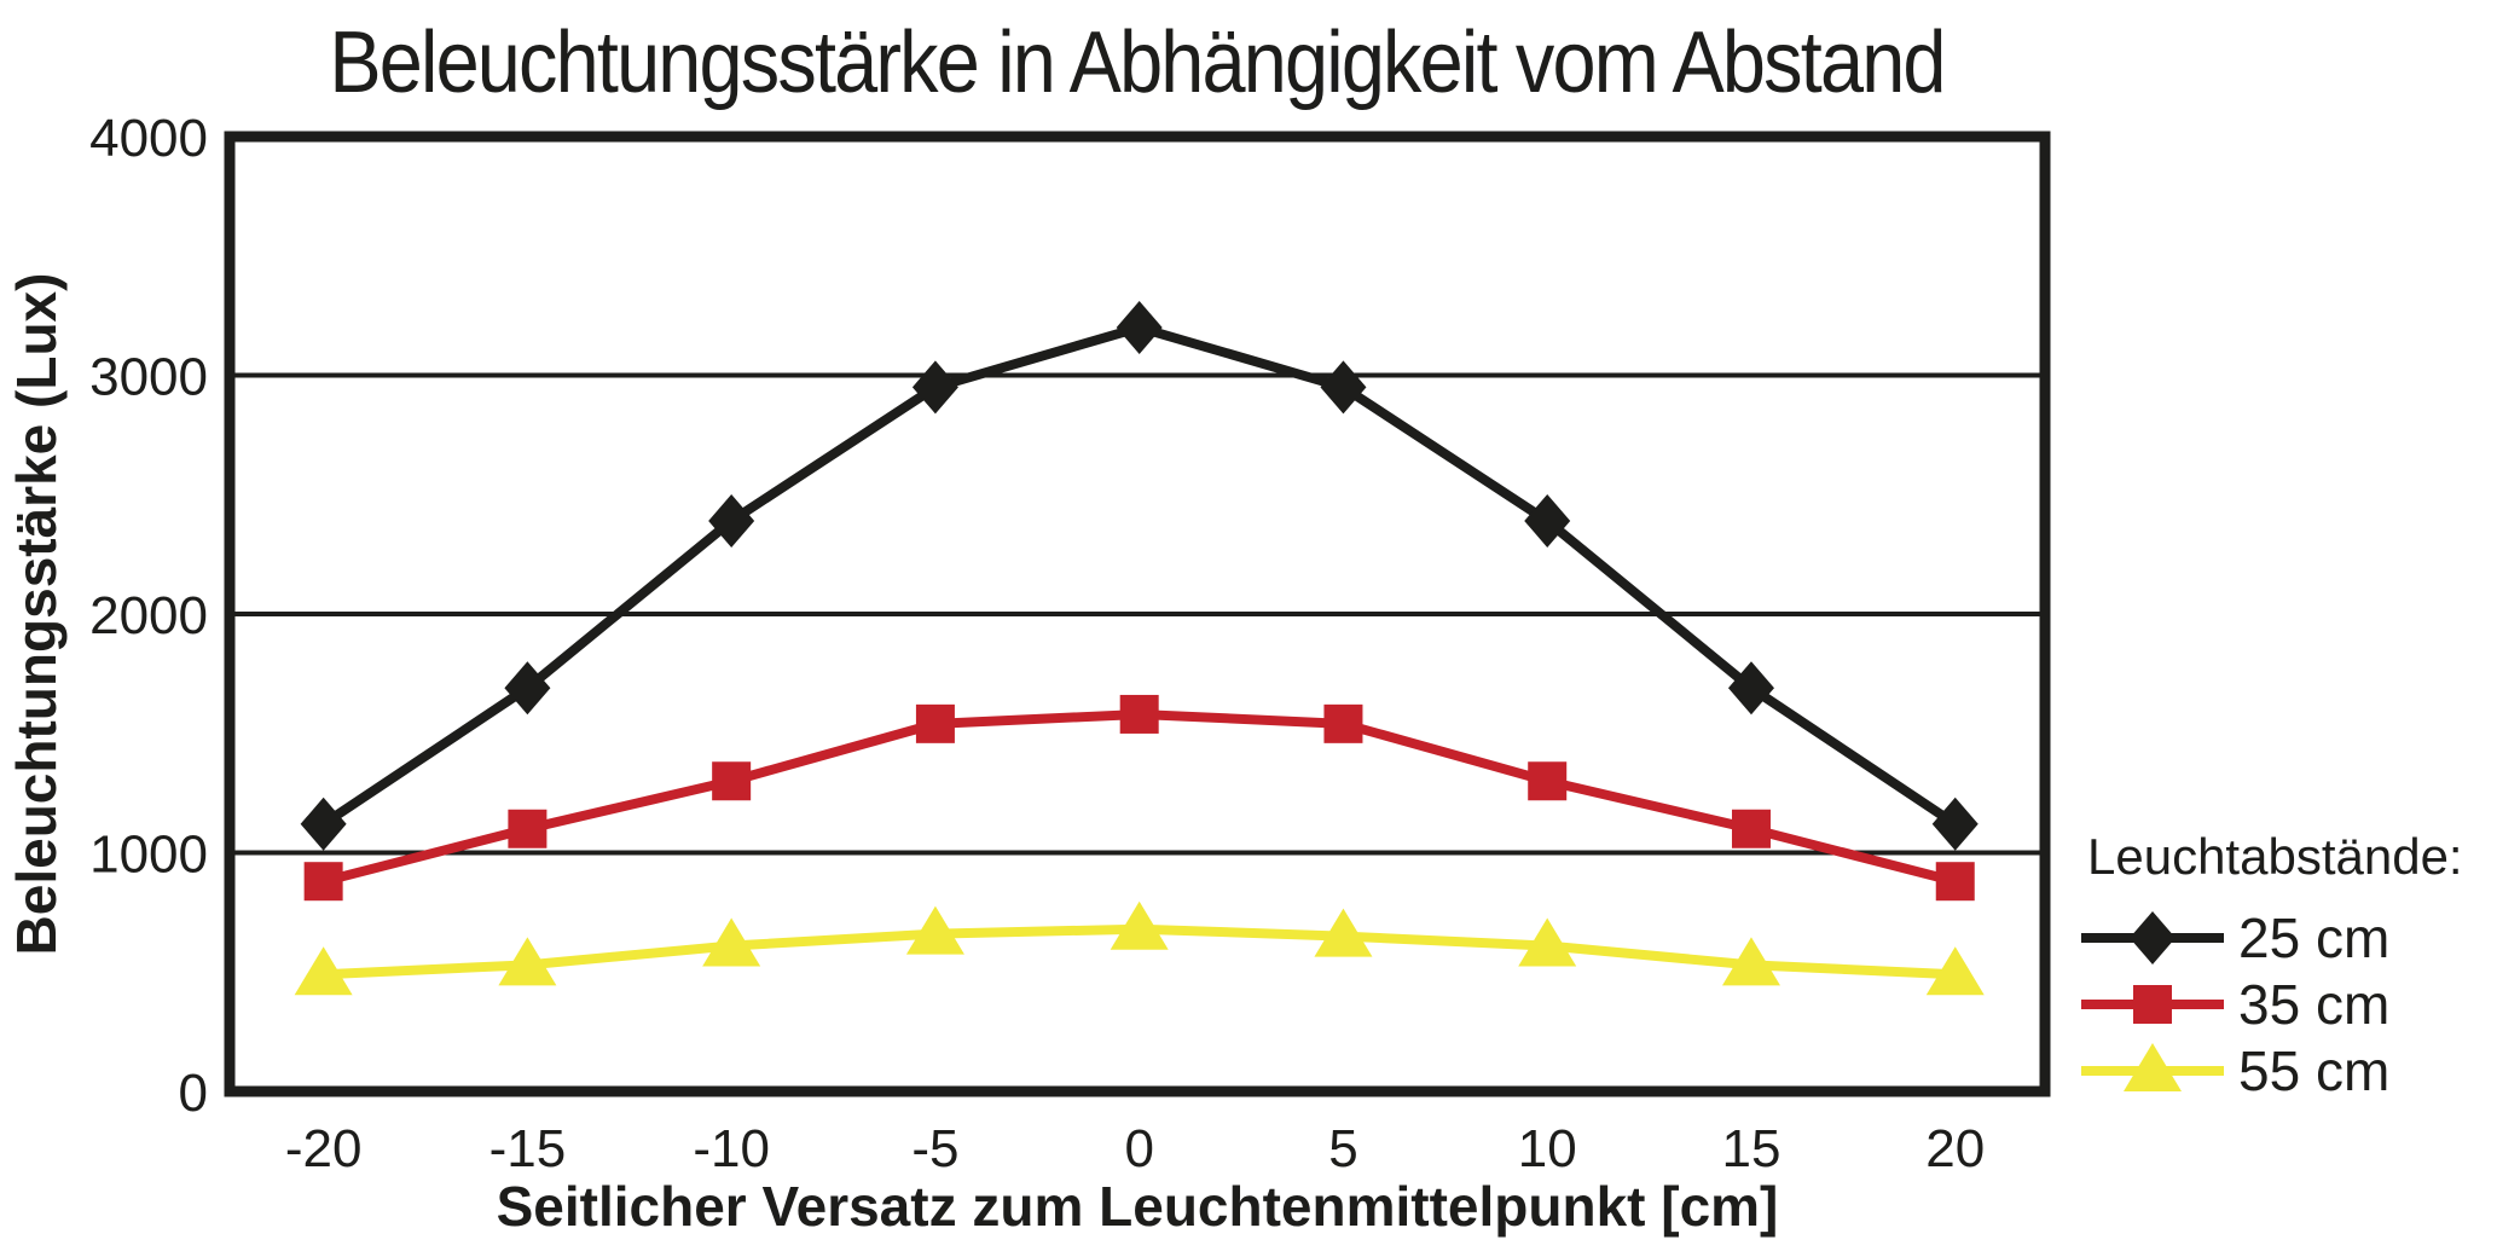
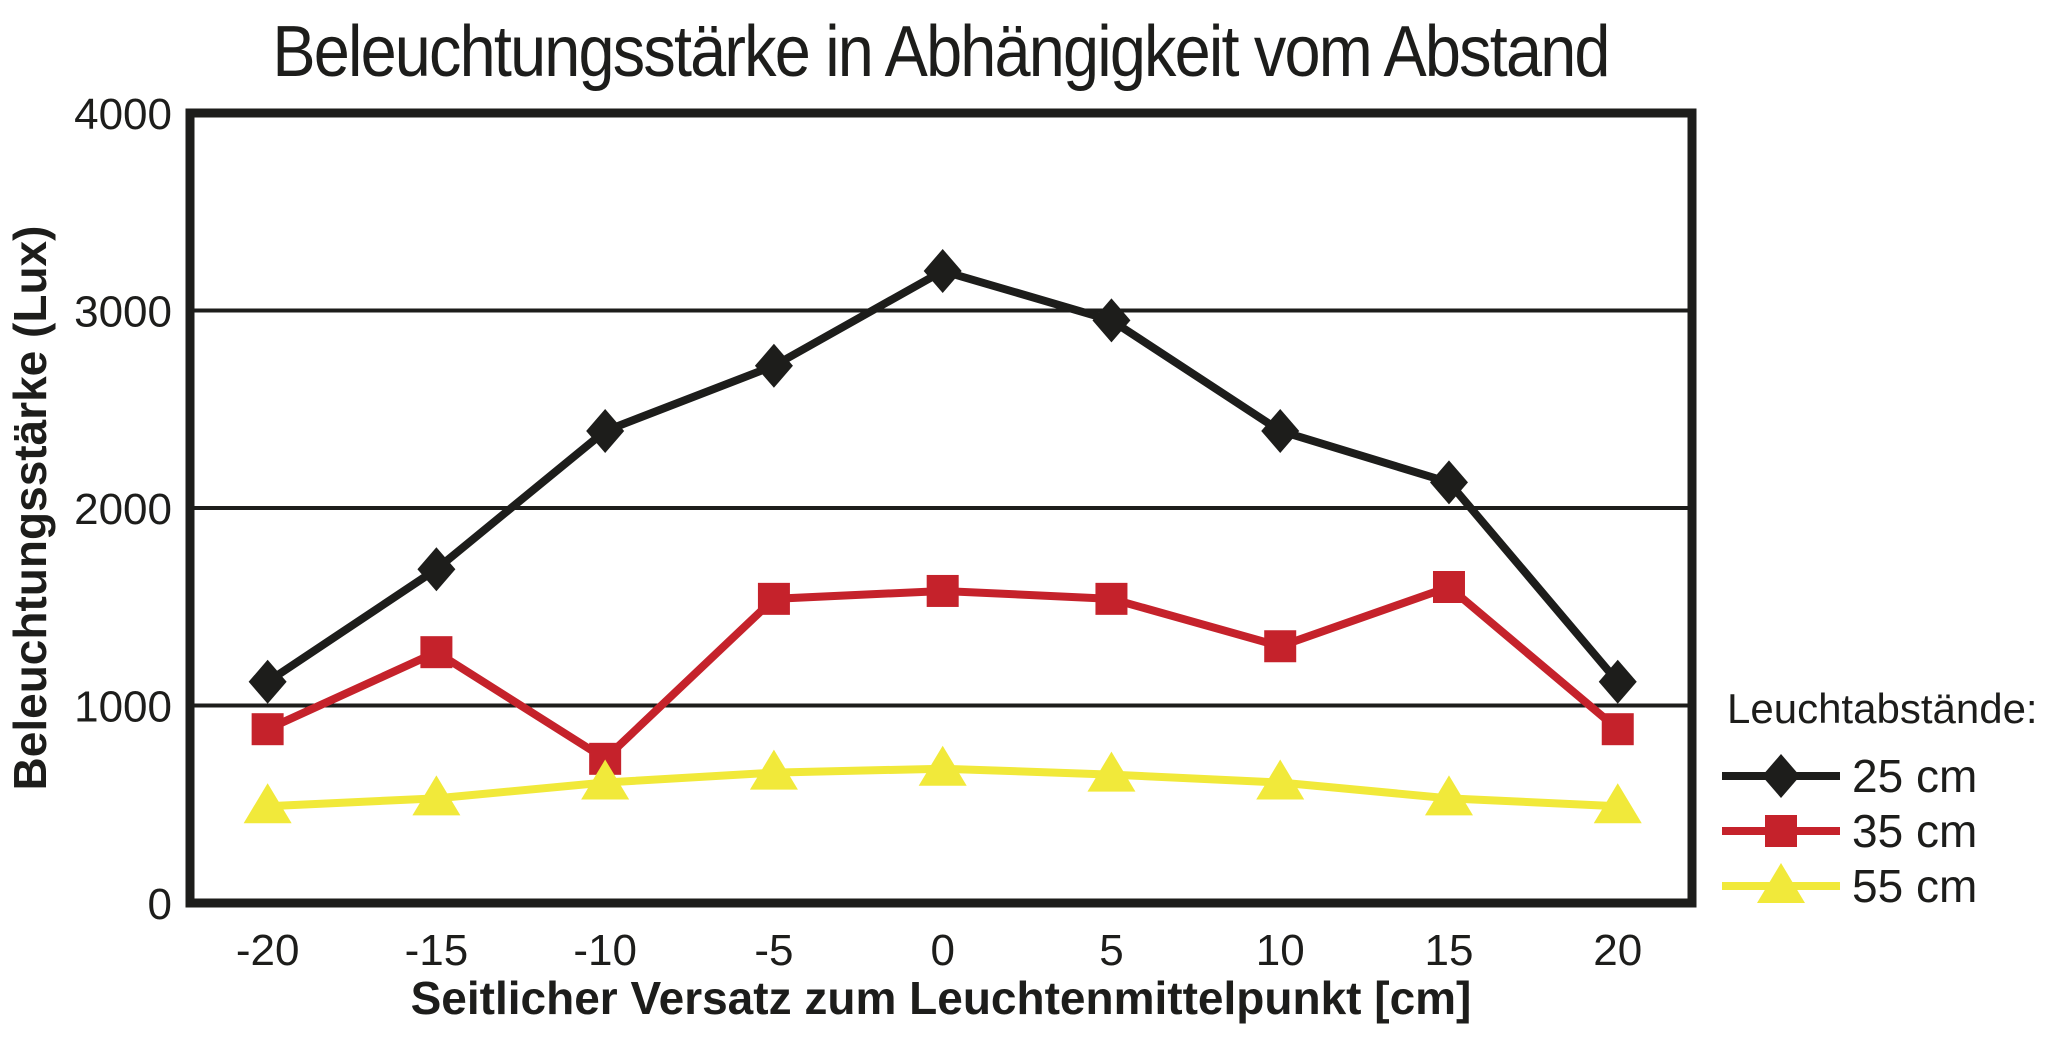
35 cm/-15: 1100 -> 1270
35 cm/-10: 1300 -> 730
25 cm/-5: 2950 -> 2720
25 cm/15: 1690 -> 2130
35 cm/15: 1100 -> 1600
